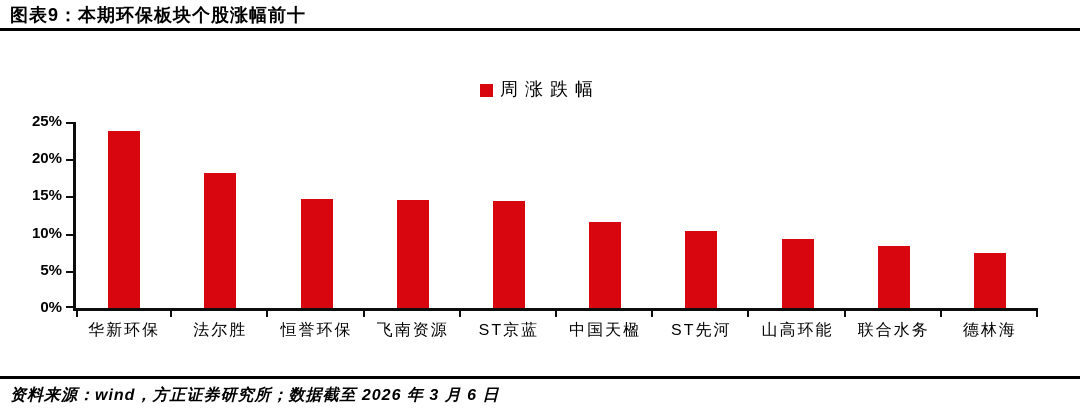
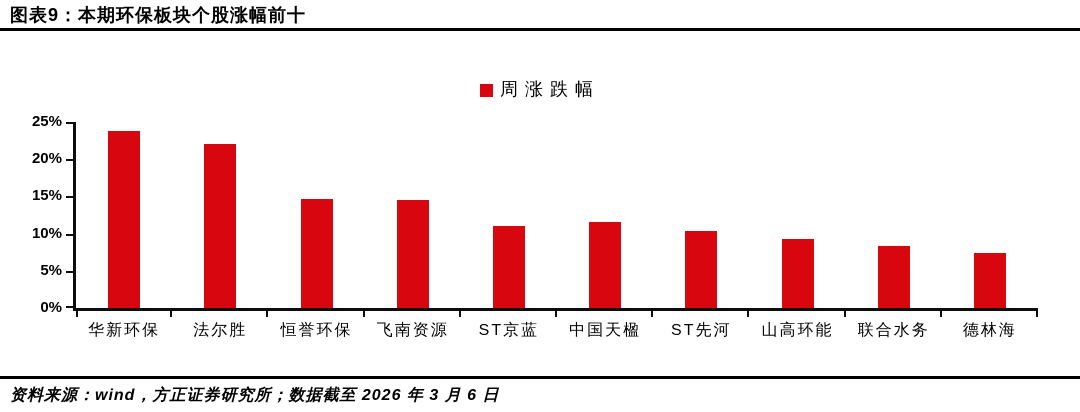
法尔胜: 18% -> 22%
ST京蓝: 14% -> 11%
